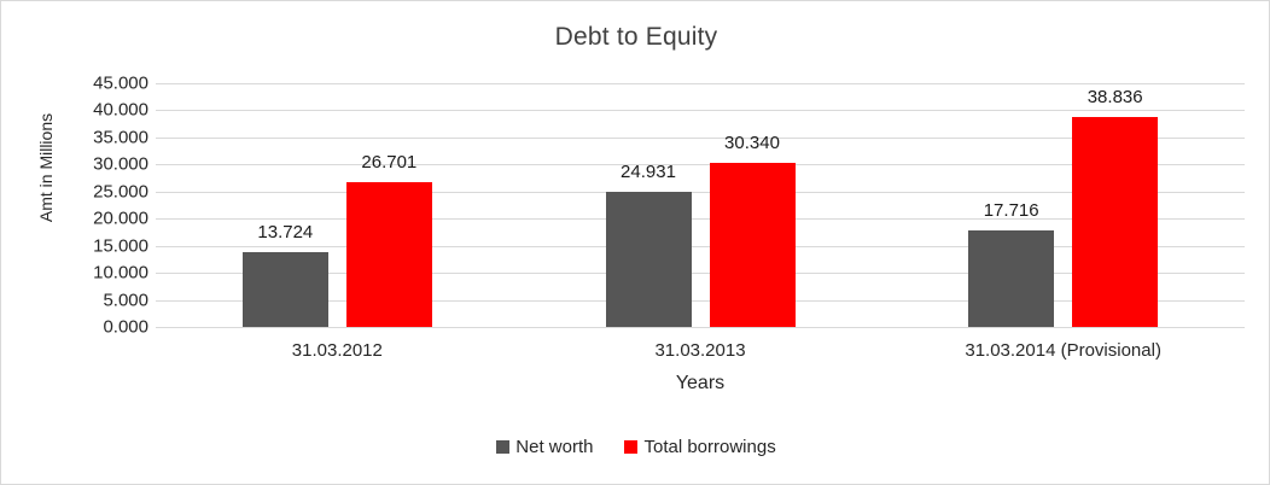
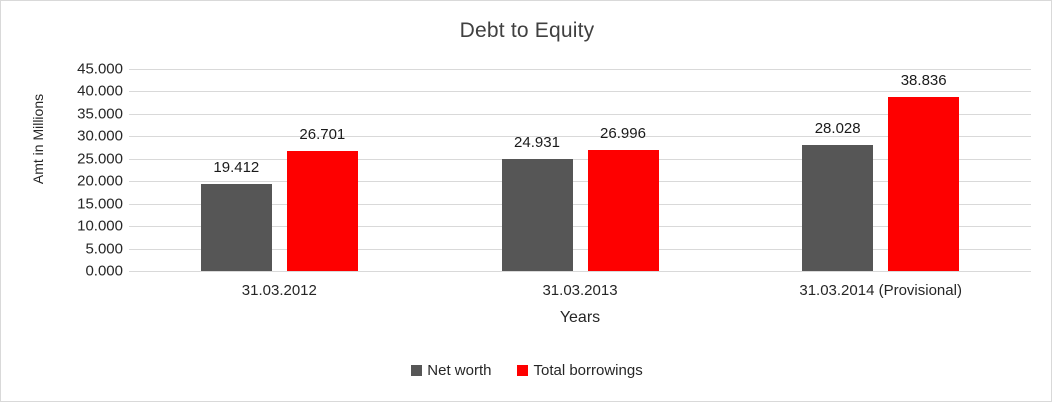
Net worth/31.03.2012: 13.724 -> 19.412
Total borrowings/31.03.2013: 30.340 -> 26.996
Net worth/31.03.2014 (Provisional): 17.716 -> 28.028
